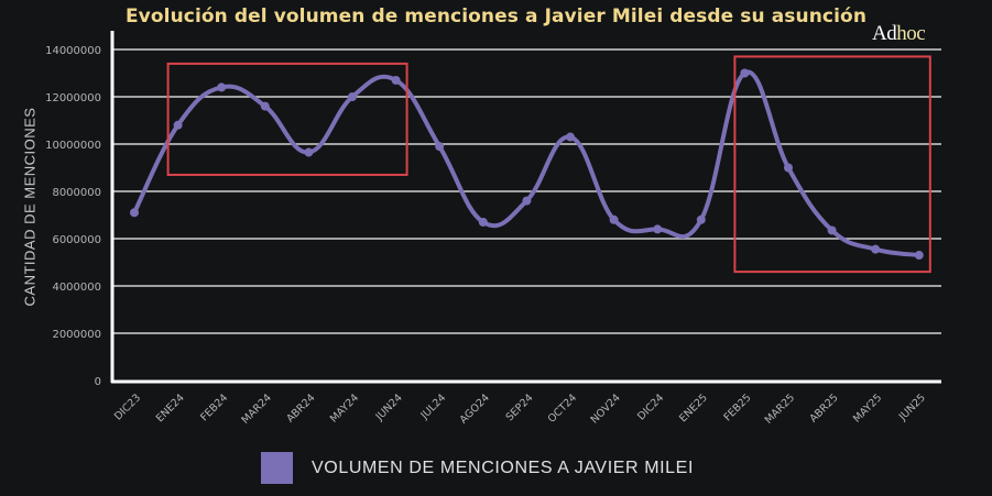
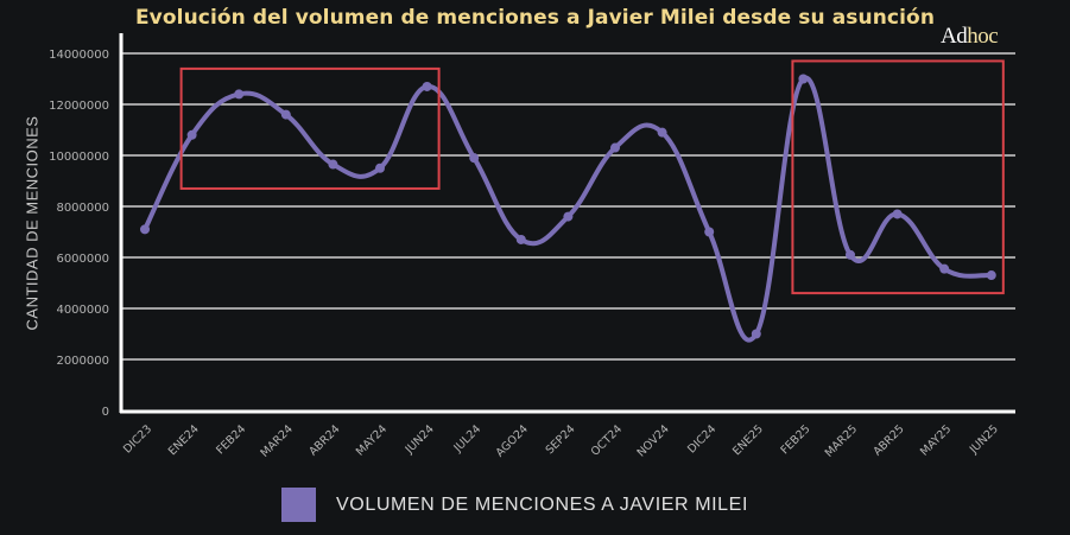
MAY24: 12000000 -> 9500000
NOV24: 6800000 -> 10900000
DIC24: 6400000 -> 7000000
ENE25: 6800000 -> 3000000
MAR25: 9000000 -> 6100000
ABR25: 6400000 -> 7700000
